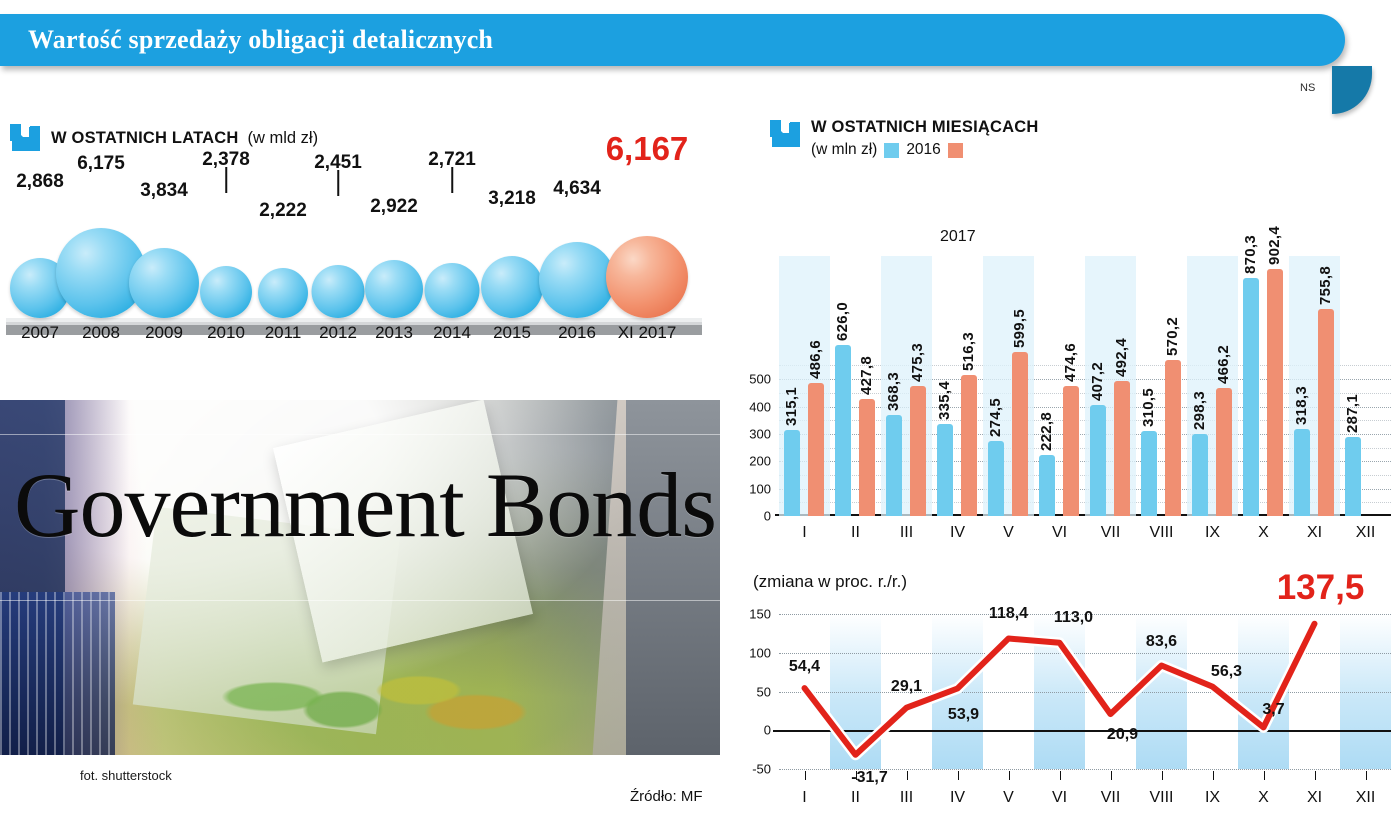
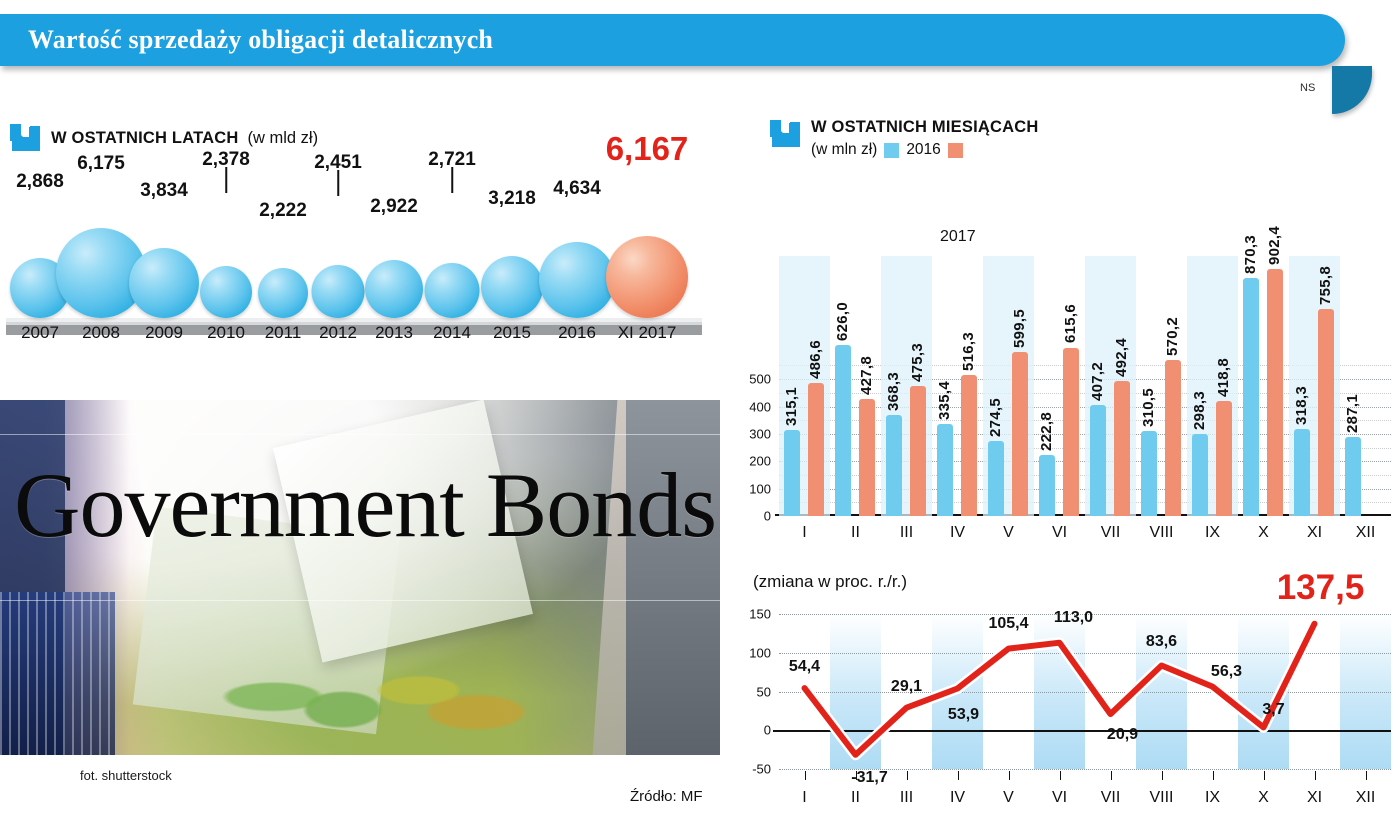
W OSTATNICH MIESIĄCACH/2017/VI: 474,6 -> 615,6
W OSTATNICH MIESIĄCACH/2017/IX: 466,2 -> 418,8
(zmiana w proc. r./r.)/V: 118,4 -> 105,4
